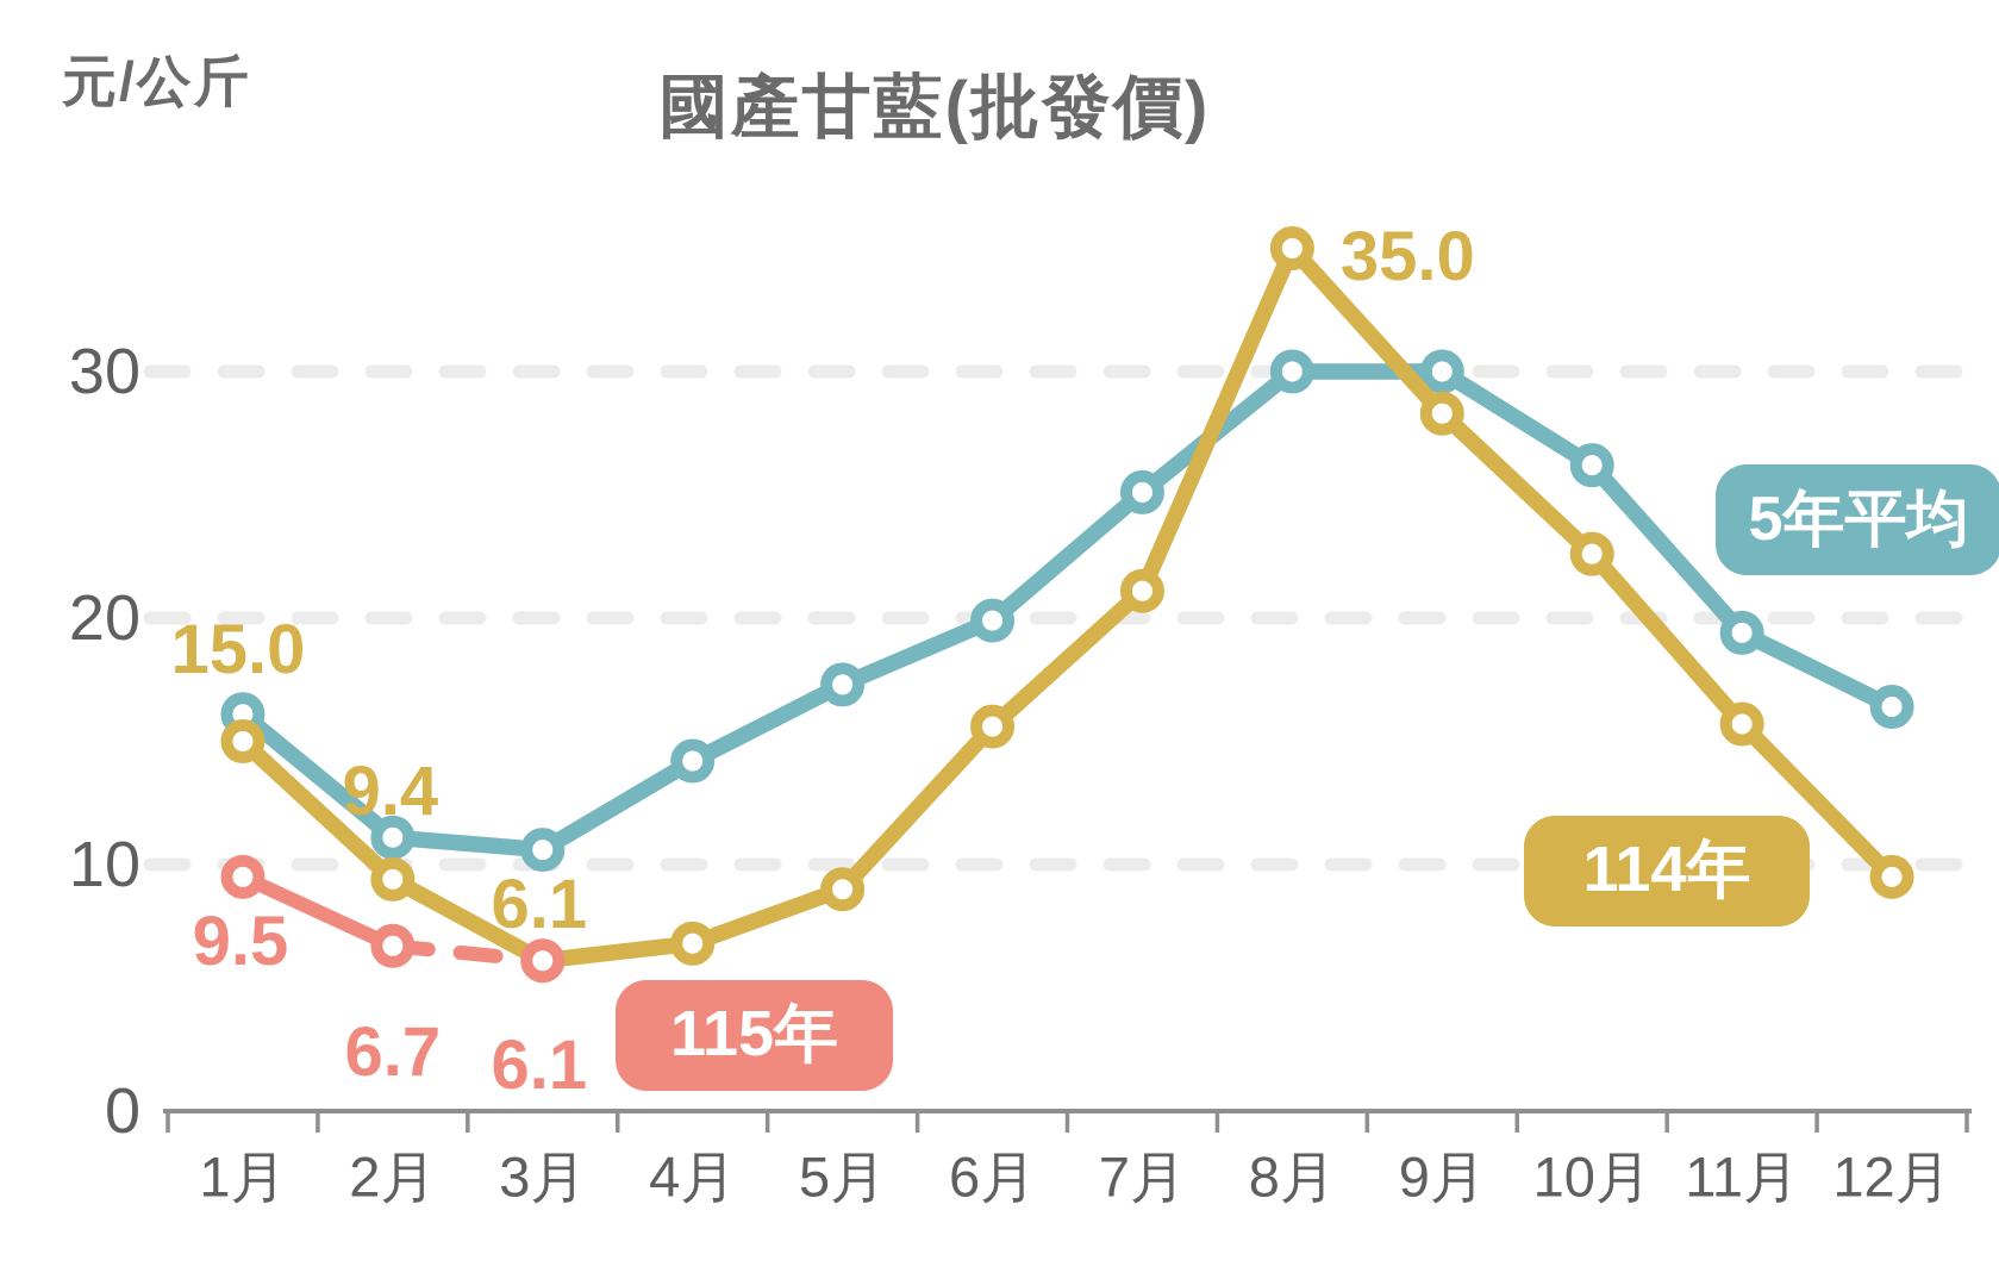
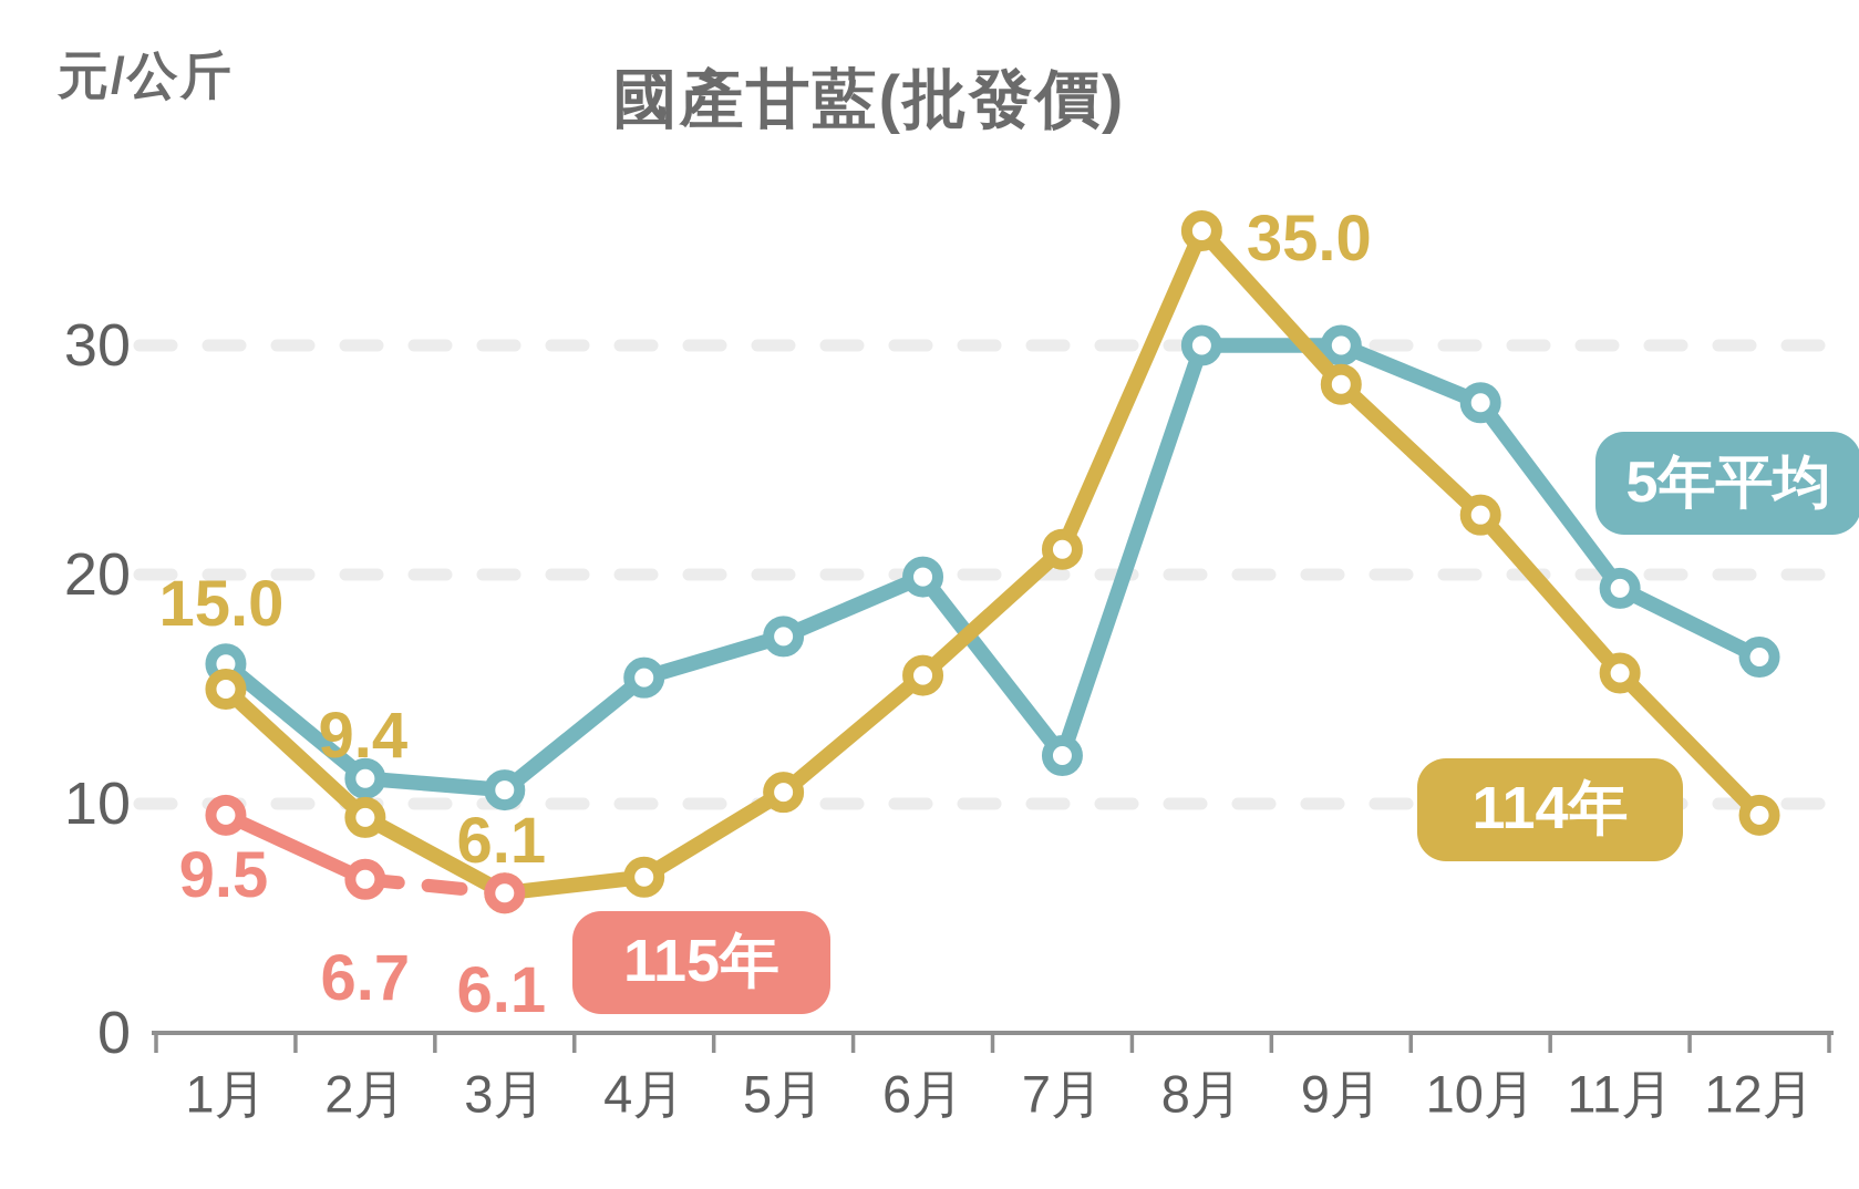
5年平均/4月: 14.2 -> 15.5
114年/5月: 9.0 -> 10.5
5年平均/7月: 25.1 -> 12.1
5年平均/10月: 26.2 -> 27.5
